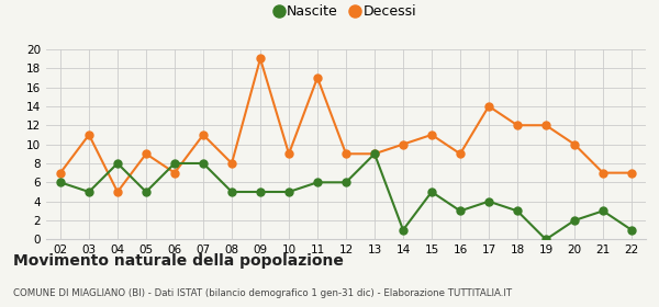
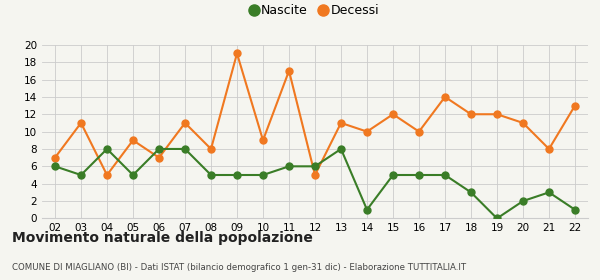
Decessi/12: 9 -> 5
Nascite/13: 9 -> 8
Decessi/13: 9 -> 11
Decessi/15: 11 -> 12
Nascite/16: 3 -> 5
Decessi/16: 9 -> 10
Nascite/17: 4 -> 5
Decessi/20: 10 -> 11
Decessi/21: 7 -> 8
Decessi/22: 7 -> 13
